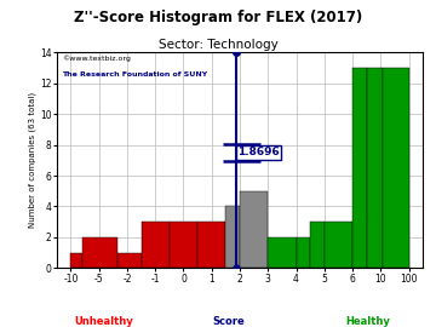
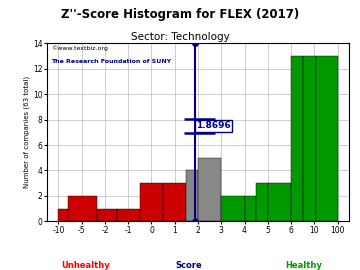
-1: 3 -> 1
